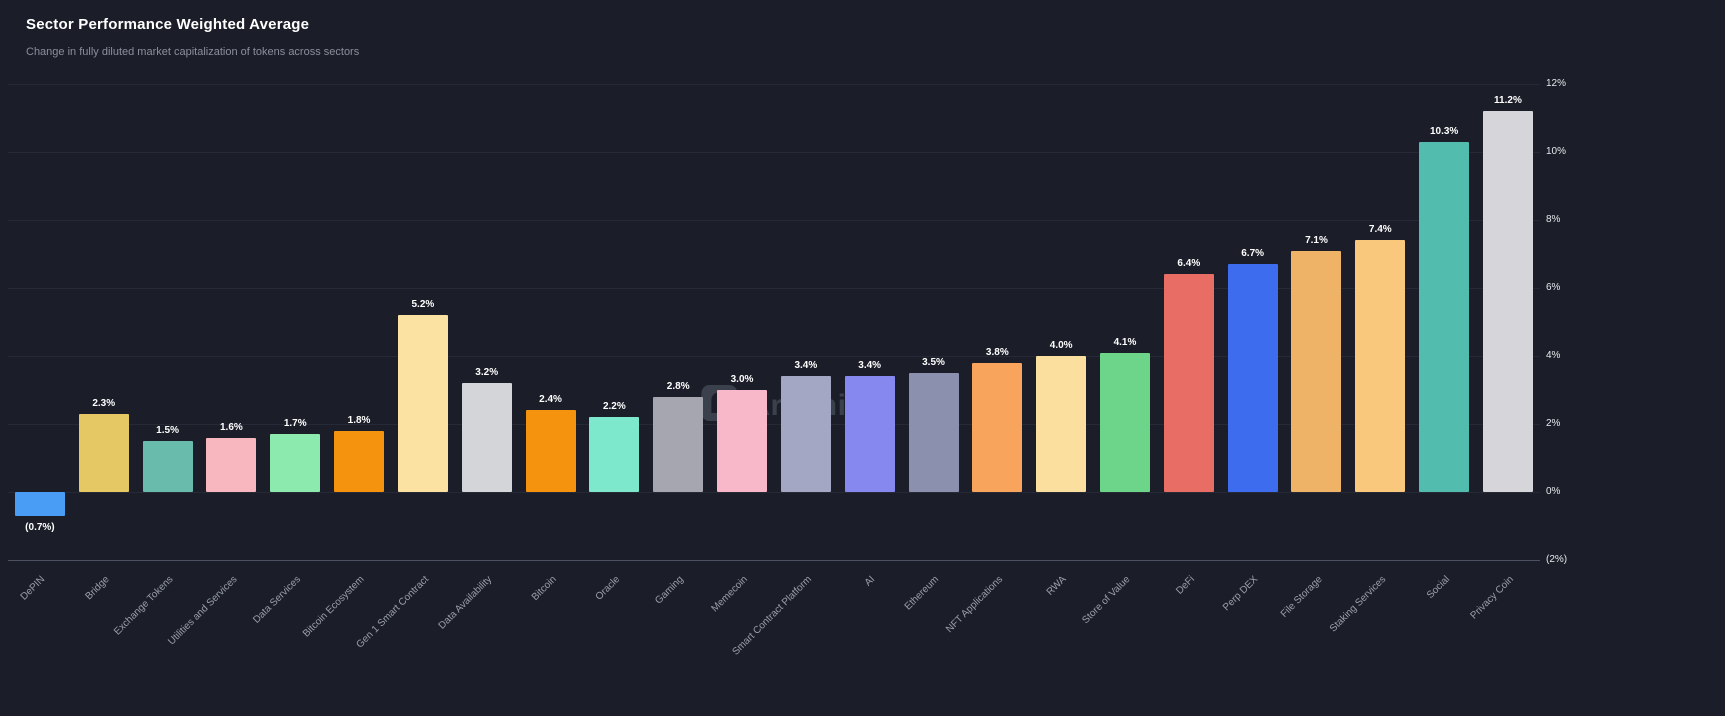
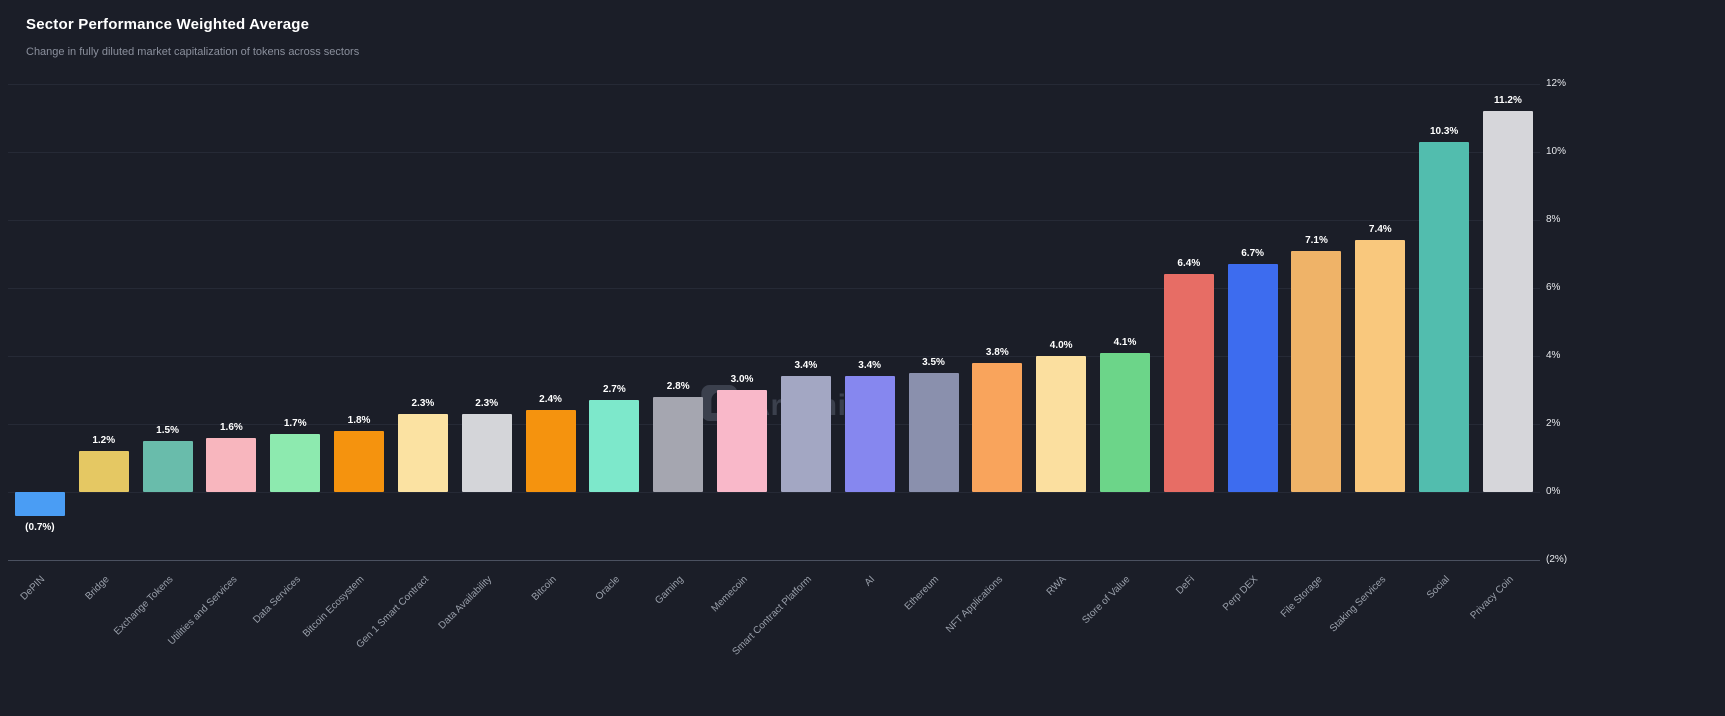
Bridge: 2.3% -> 1.2%
Gen 1 Smart Contract: 5.2% -> 2.3%
Data Availability: 3.2% -> 2.3%
Oracle: 2.2% -> 2.7%
